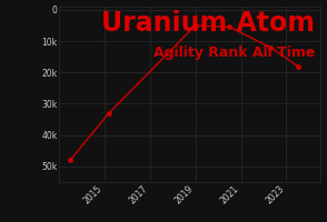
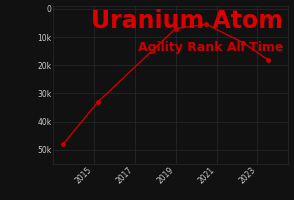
2019: 5.0k -> 7.0k
